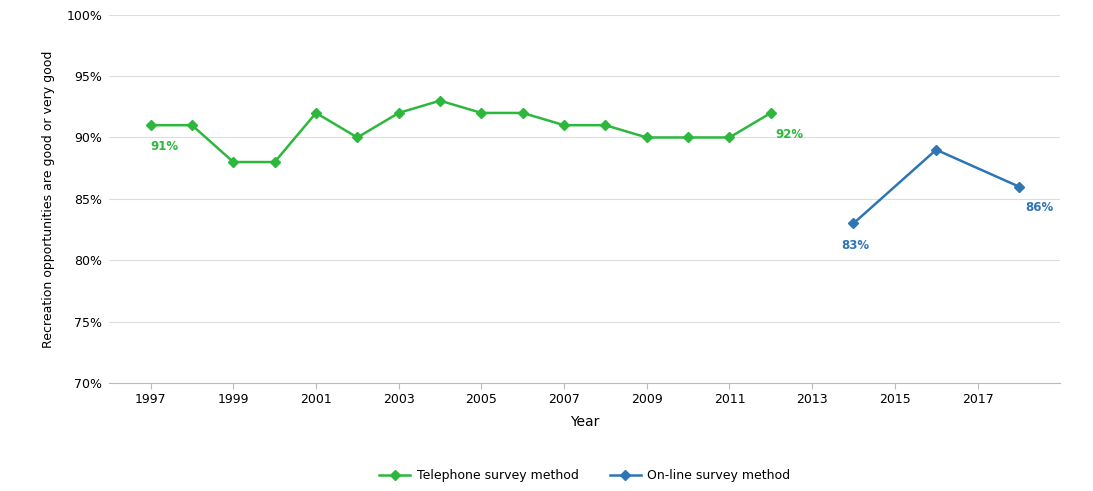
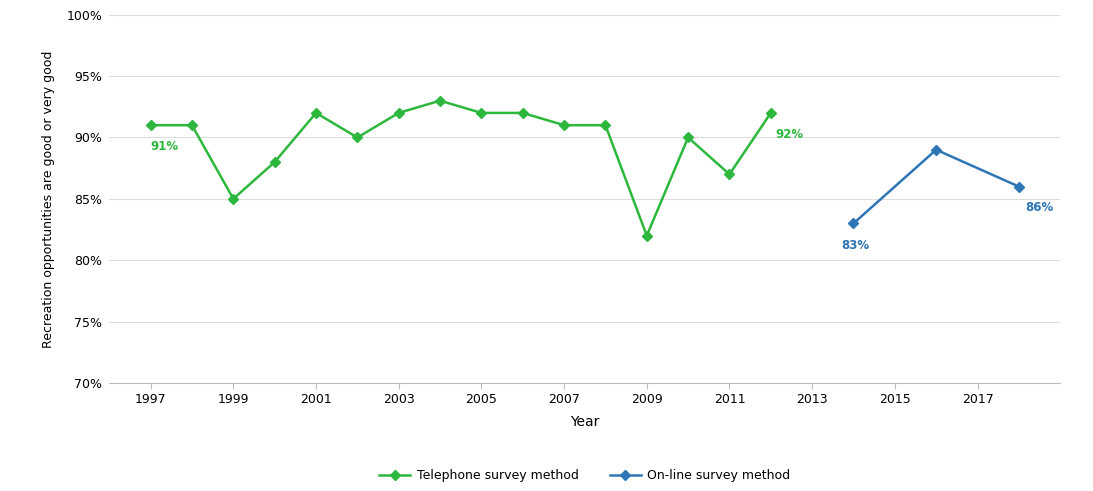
Telephone survey method/1999: 88% -> 85%
Telephone survey method/2009: 90% -> 82%
Telephone survey method/2011: 90% -> 87%
